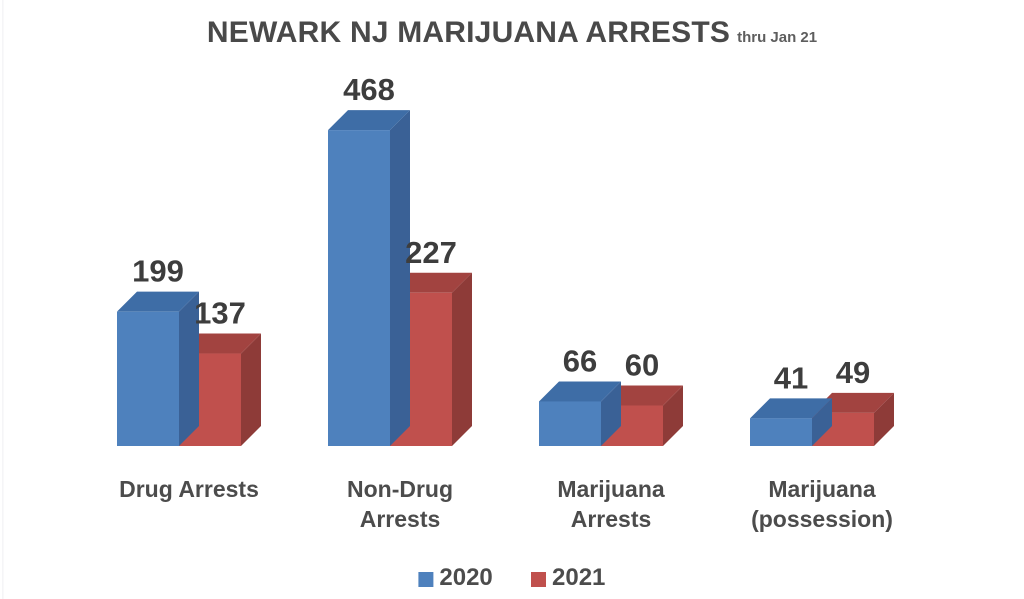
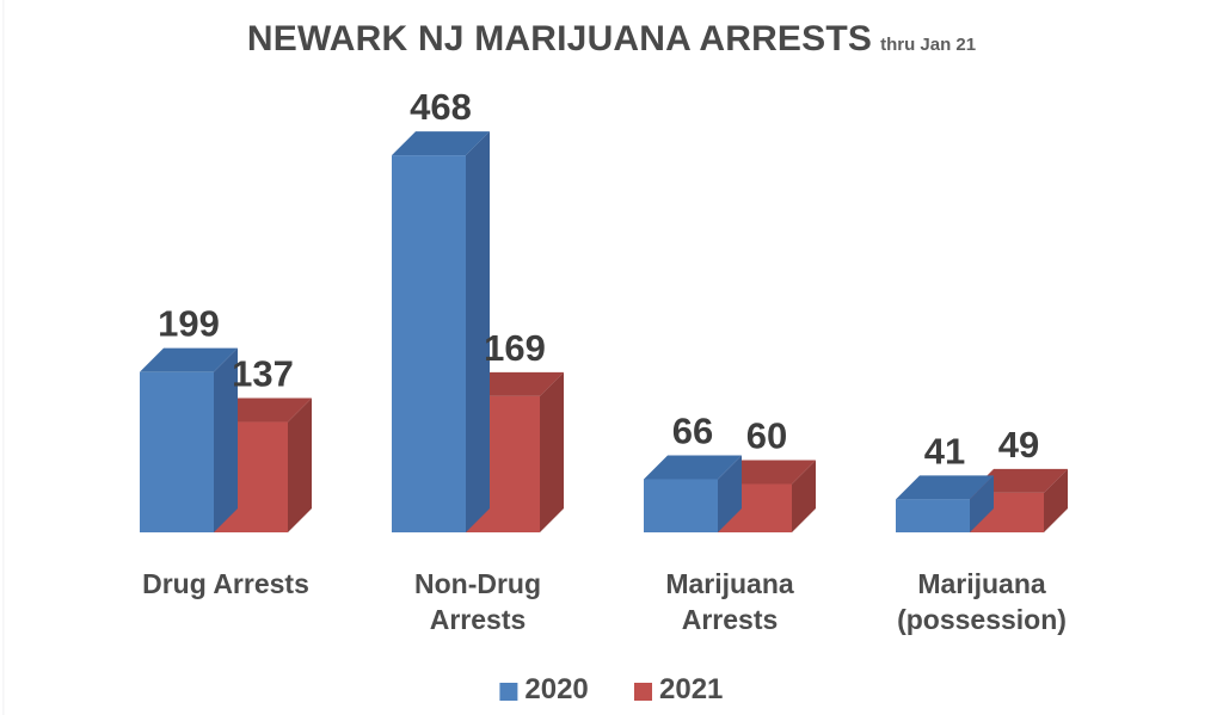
2021/Non-Drug Arrests: 227 -> 169
